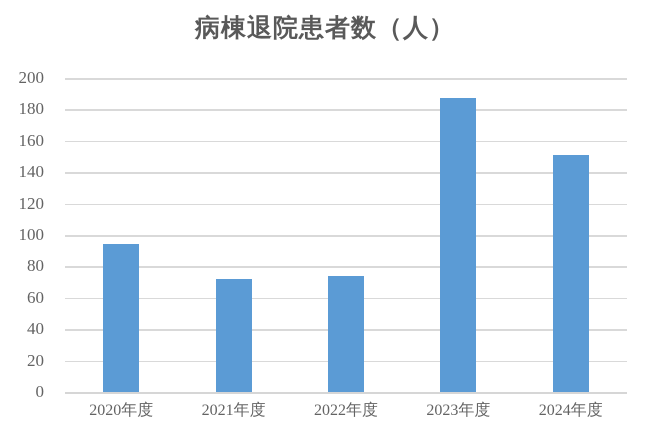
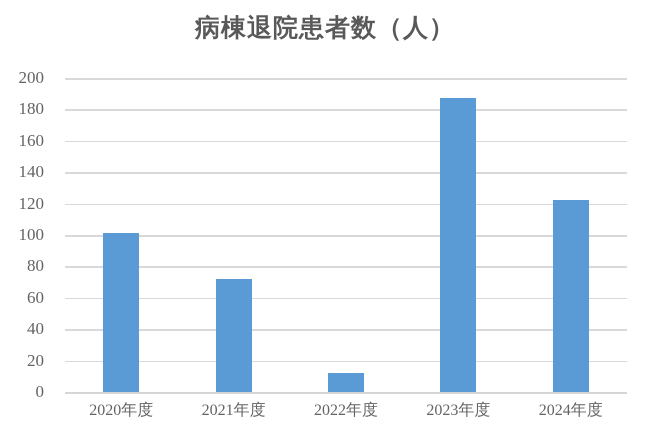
2020年度: 94 -> 101
2022年度: 74 -> 12
2024年度: 151 -> 122
